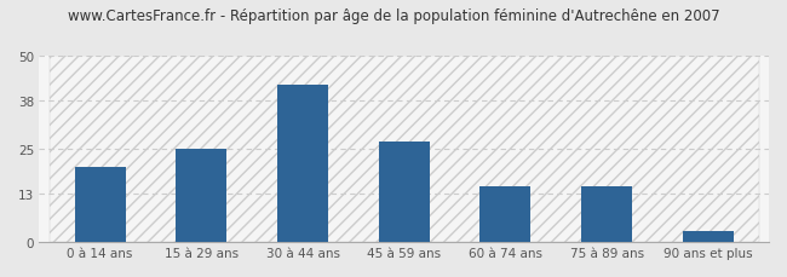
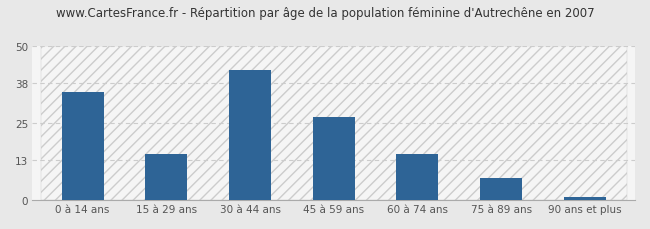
0 à 14 ans: 20 -> 35
15 à 29 ans: 25 -> 15
75 à 89 ans: 15 -> 7
90 ans et plus: 3 -> 1
